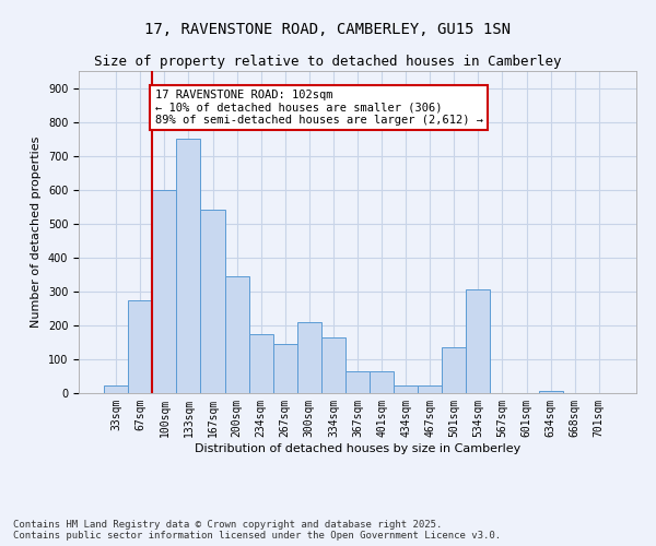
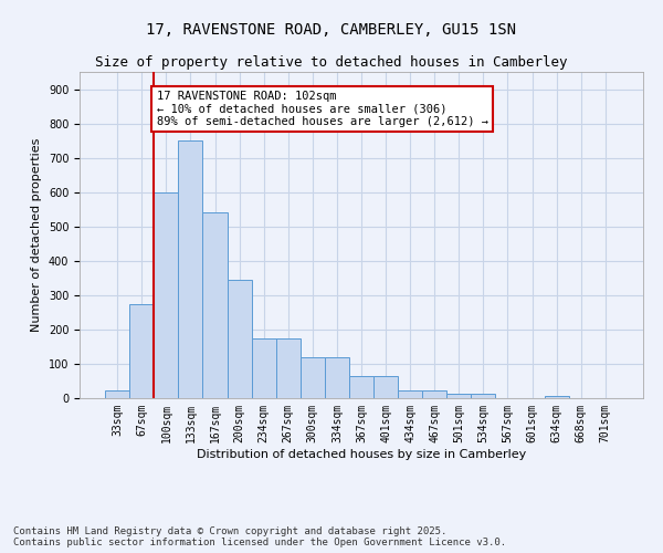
267sqm: 145 -> 175
300sqm: 210 -> 120
334sqm: 165 -> 120
501sqm: 135 -> 12
534sqm: 305 -> 12
